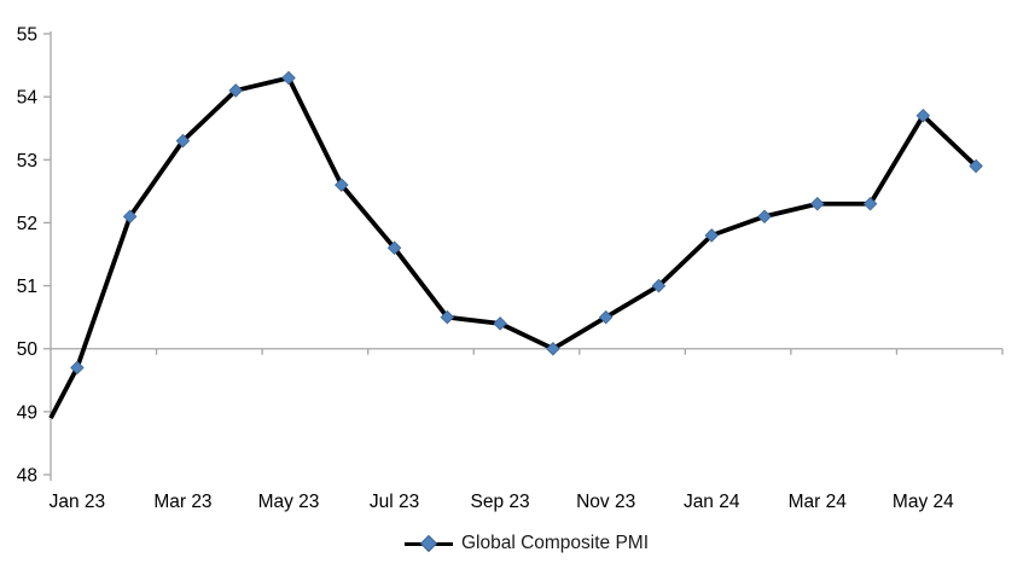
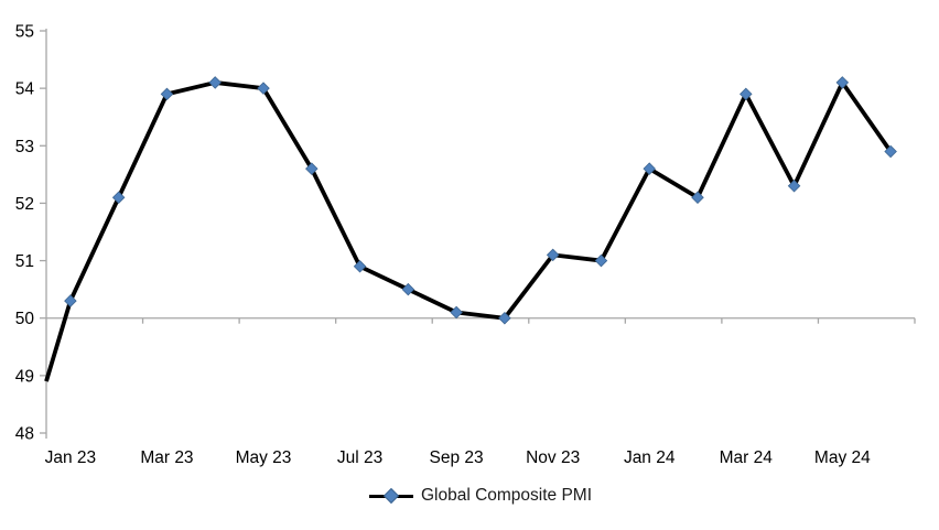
Jan 23: 49.7 -> 50.3
Mar 23: 53.3 -> 53.9
May 23: 54.3 -> 54.0
Jul 23: 51.6 -> 50.9
Sep 23: 50.4 -> 50.1
Nov 23: 50.5 -> 51.1
Jan 24: 51.8 -> 52.6
Mar 24: 52.3 -> 53.9
May 24: 53.7 -> 54.1
